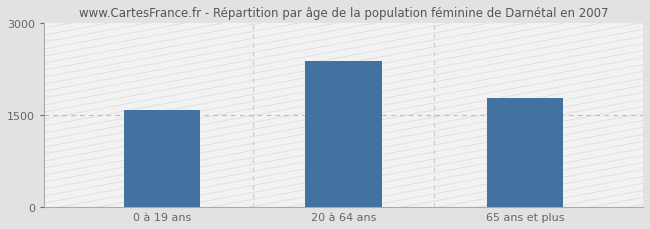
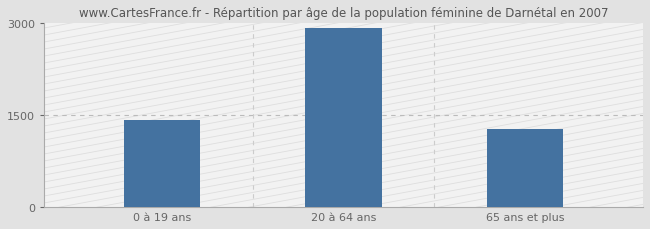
0 à 19 ans: 1580 -> 1420
20 à 64 ans: 2380 -> 2920
65 ans et plus: 1780 -> 1270
